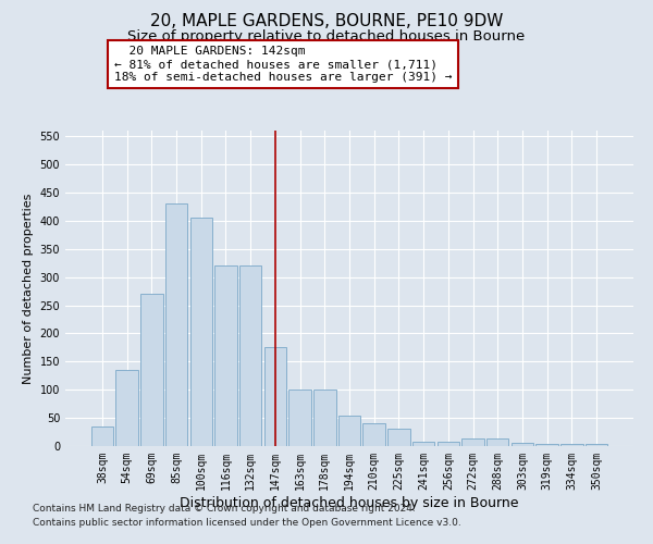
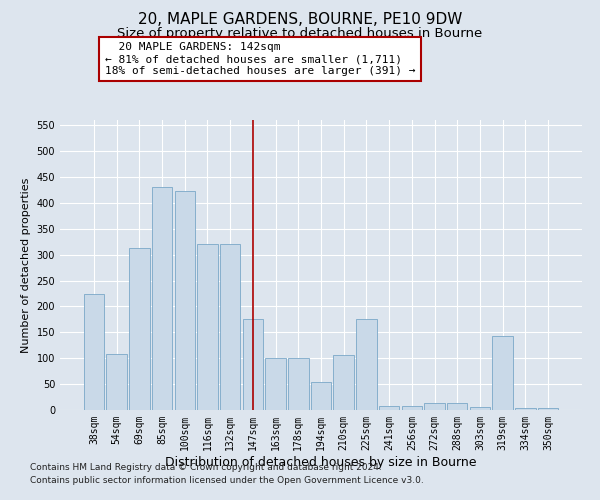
38sqm: 35 -> 224
54sqm: 135 -> 108
69sqm: 270 -> 312
100sqm: 405 -> 422
210sqm: 40 -> 106
225sqm: 30 -> 176
319sqm: 3 -> 142
